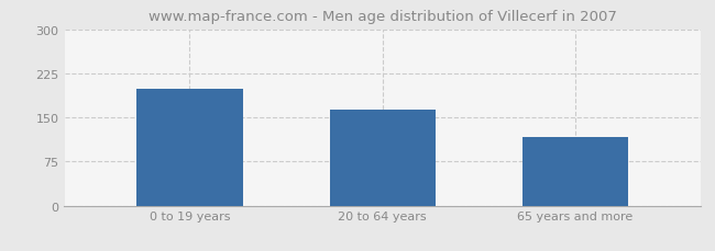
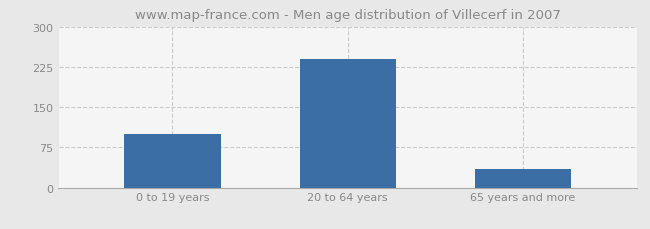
0 to 19 years: 198 -> 100
20 to 64 years: 164 -> 240
65 years and more: 116 -> 35
